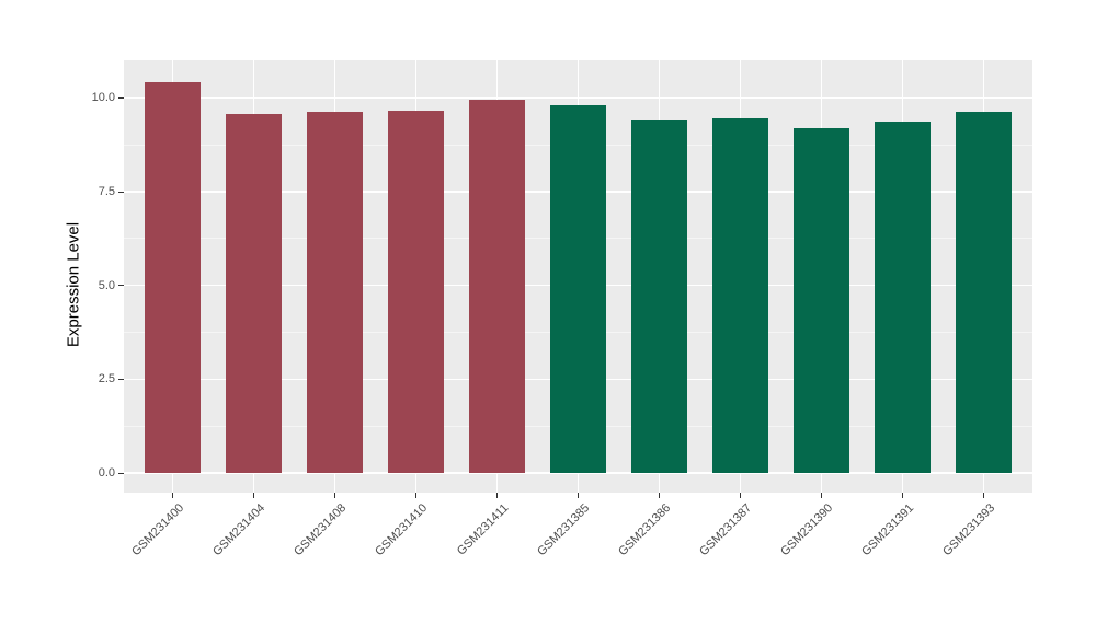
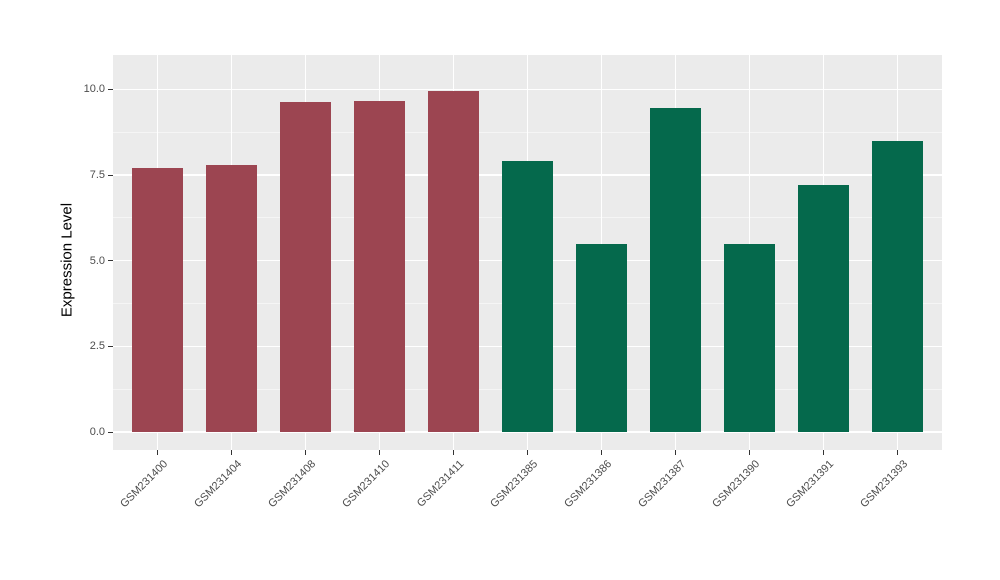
GSM231400: 10.4 -> 7.7
GSM231404: 9.6 -> 7.8
GSM231385: 9.8 -> 7.9
GSM231386: 9.4 -> 5.5
GSM231390: 9.2 -> 5.5
GSM231391: 9.4 -> 7.2
GSM231393: 9.6 -> 8.5
